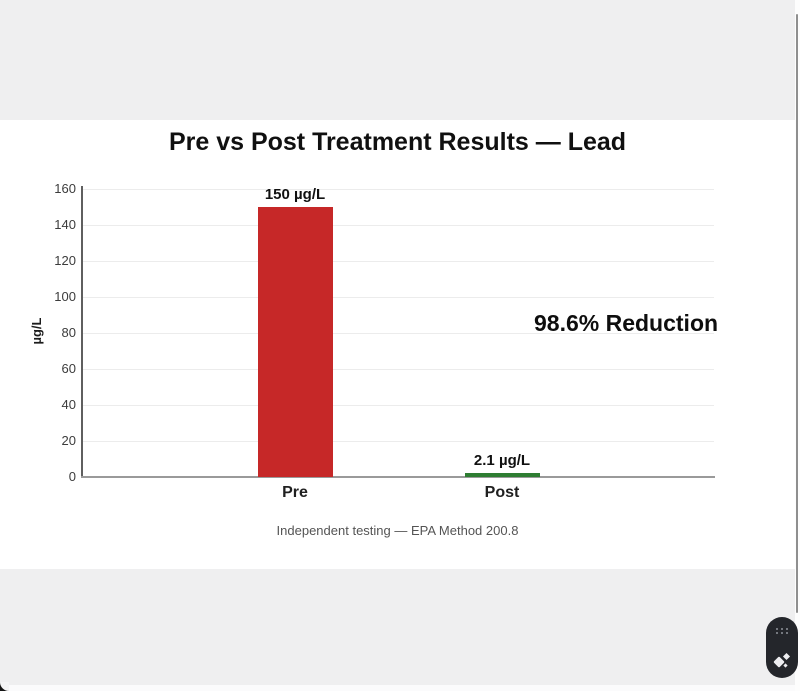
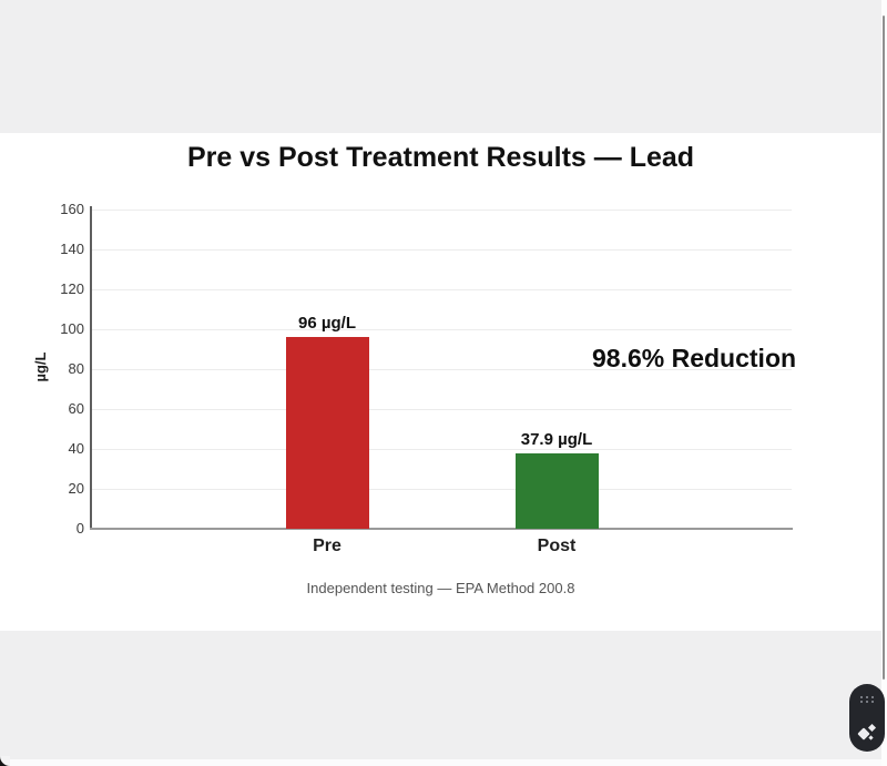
Pre: 150 -> 96
Post: 2.1 -> 37.9
